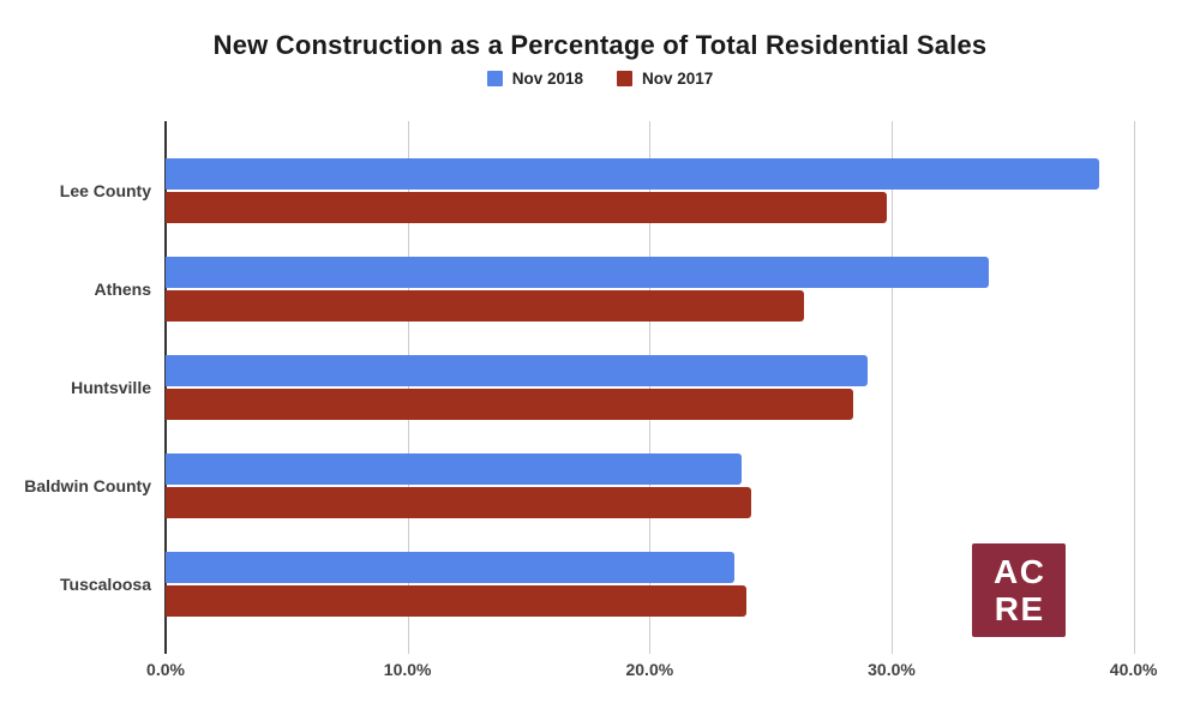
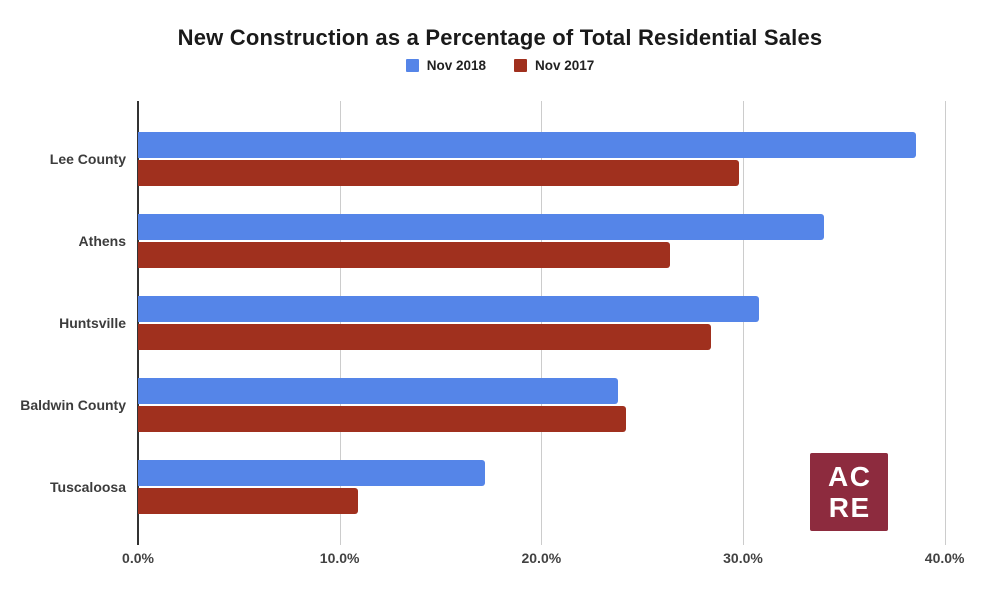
Nov 2018/Huntsville: 29.0% -> 30.8%
Nov 2018/Tuscaloosa: 23.5% -> 17.2%
Nov 2017/Tuscaloosa: 24.0% -> 10.9%
